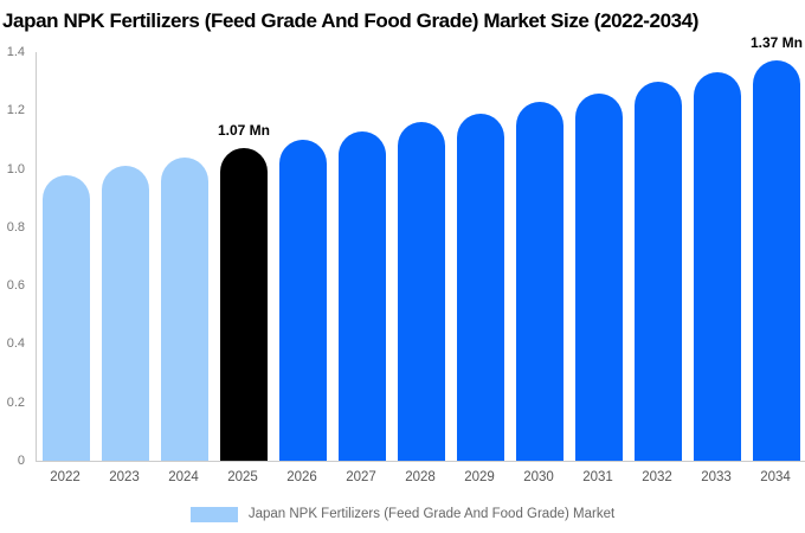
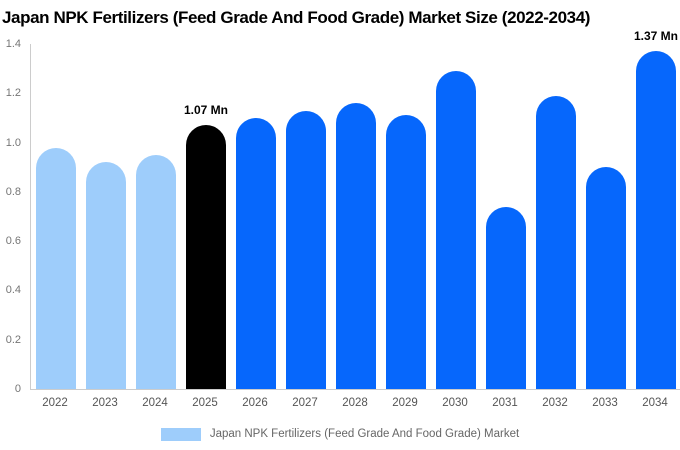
2023: 1.01 -> 0.92
2024: 1.04 -> 0.95
2029: 1.19 -> 1.11
2030: 1.23 -> 1.29
2031: 1.26 -> 0.74
2032: 1.30 -> 1.19
2033: 1.33 -> 0.90
